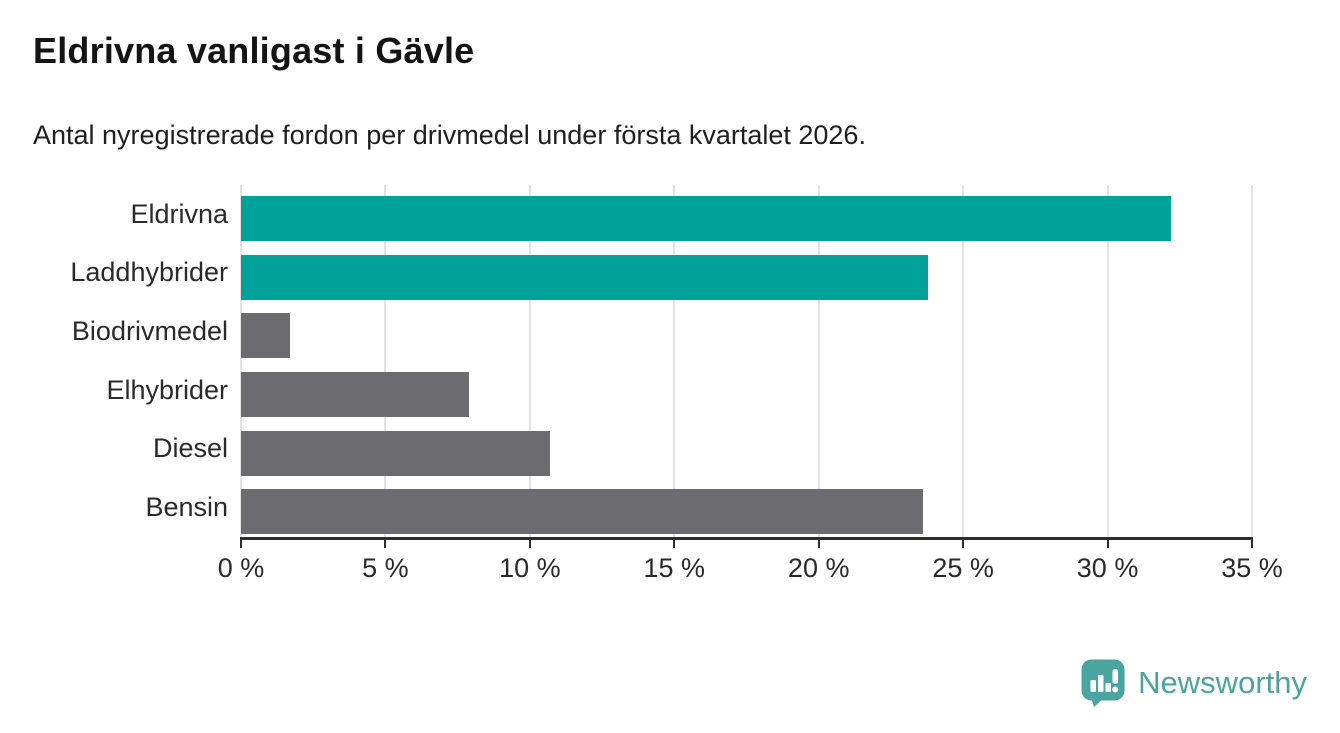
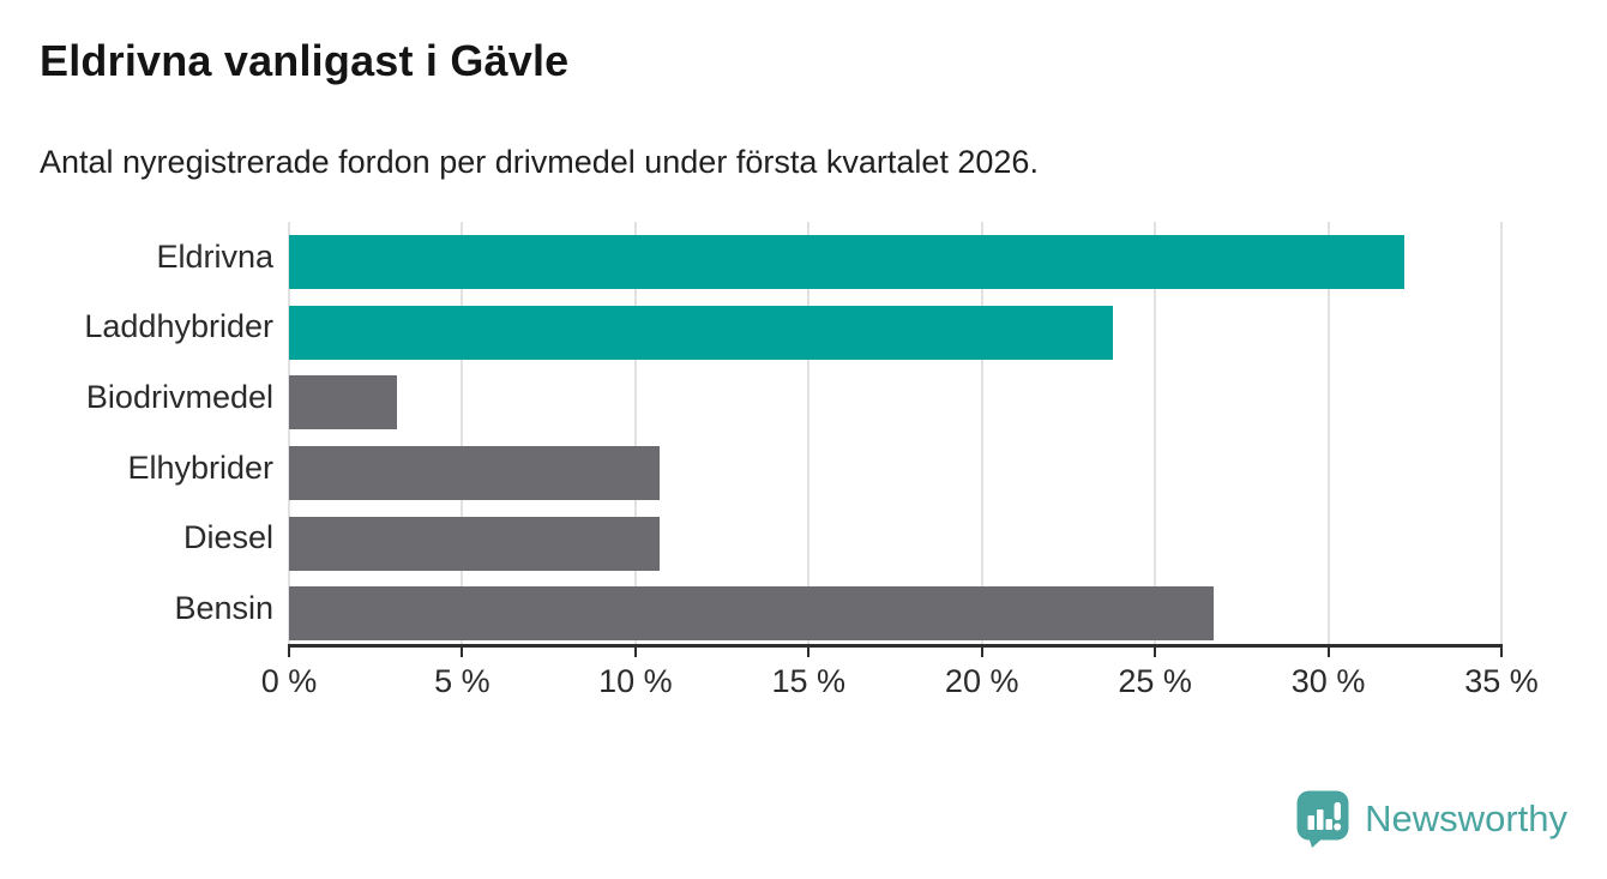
Biodrivmedel: 1.7% -> 3.1%
Elhybrider: 7.9% -> 10.7%
Bensin: 23.6% -> 26.7%
